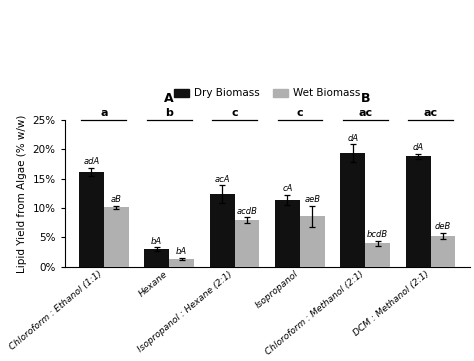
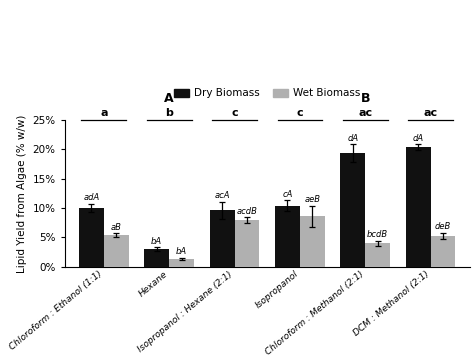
Dry Biomass/Chloroform : Ethanol (1:1): 16.2% -> 10.0%
Wet Biomass/Chloroform : Ethanol (1:1): 10.1% -> 5.4%
Dry Biomass/Isopropanol : Hexane (2:1): 12.4% -> 9.6%
Dry Biomass/Isopropanol: 11.4% -> 10.4%
Dry Biomass/DCM : Methanol (2:1): 18.8% -> 20.4%
